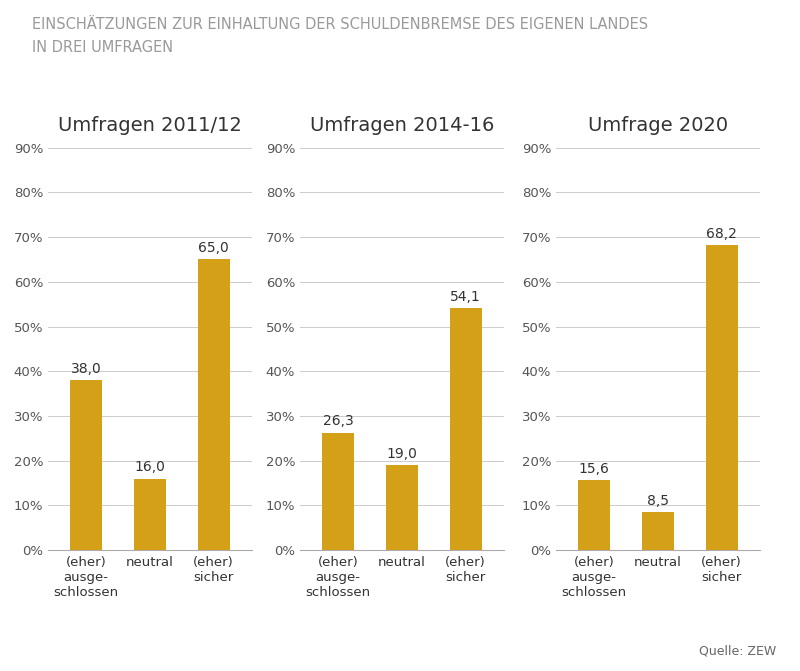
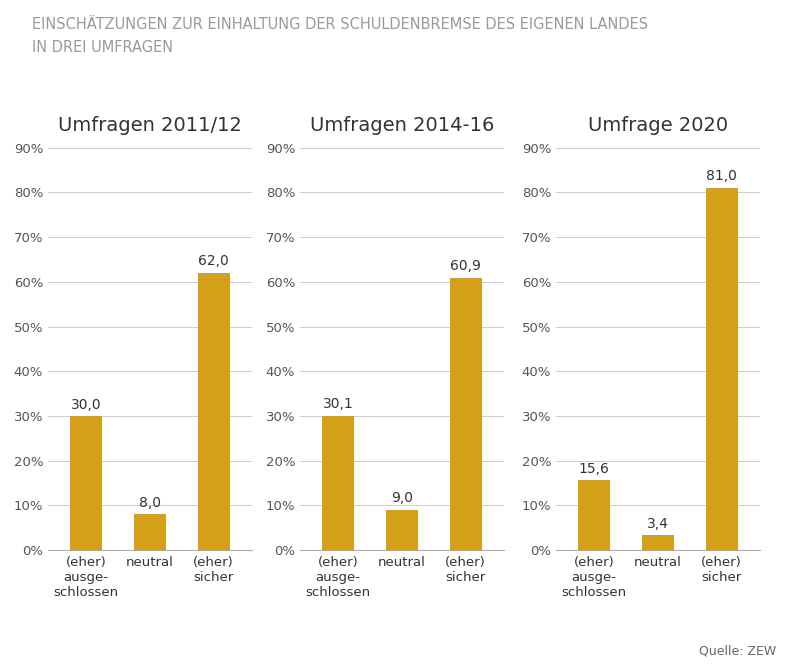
Umfragen 2011/12/(eher) ausge- schlossen: 38,0 -> 30,0
Umfragen 2011/12/neutral: 16,0 -> 8,0
Umfragen 2011/12/(eher) sicher: 65,0 -> 62,0
Umfragen 2014-16/(eher) ausge- schlossen: 26,3 -> 30,1
Umfragen 2014-16/neutral: 19,0 -> 9,0
Umfragen 2014-16/(eher) sicher: 54,1 -> 60,9
Umfrage 2020/neutral: 8,5 -> 3,4
Umfrage 2020/(eher) sicher: 68,2 -> 81,0
